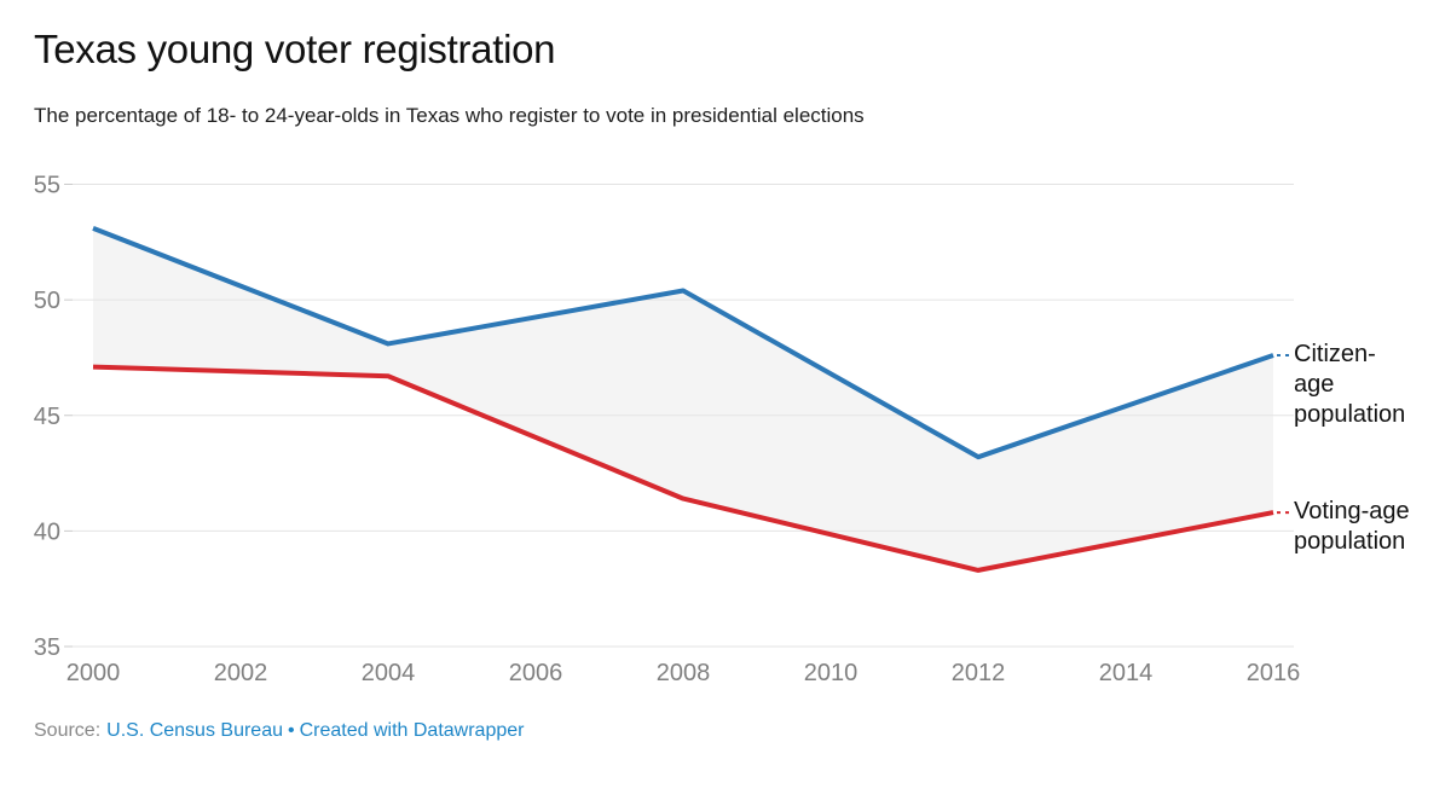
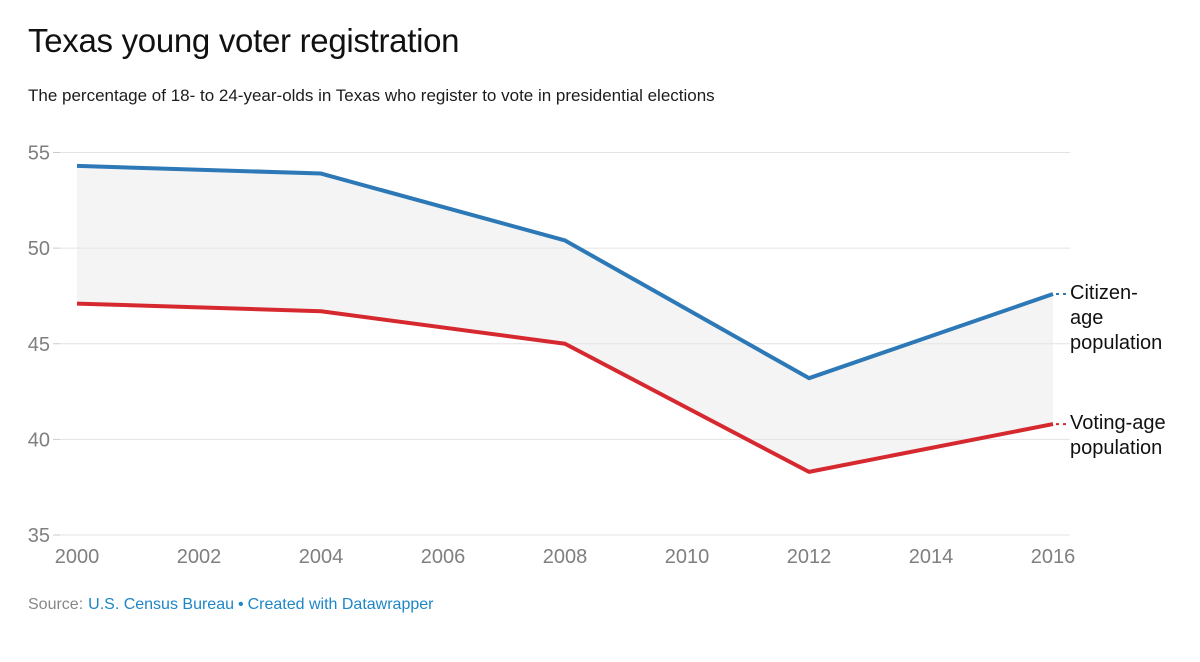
Citizen-age population/2000: 53.1 -> 54.3
Citizen-age population/2004: 48.1 -> 53.9
Voting-age population/2008: 41.4 -> 45.0
